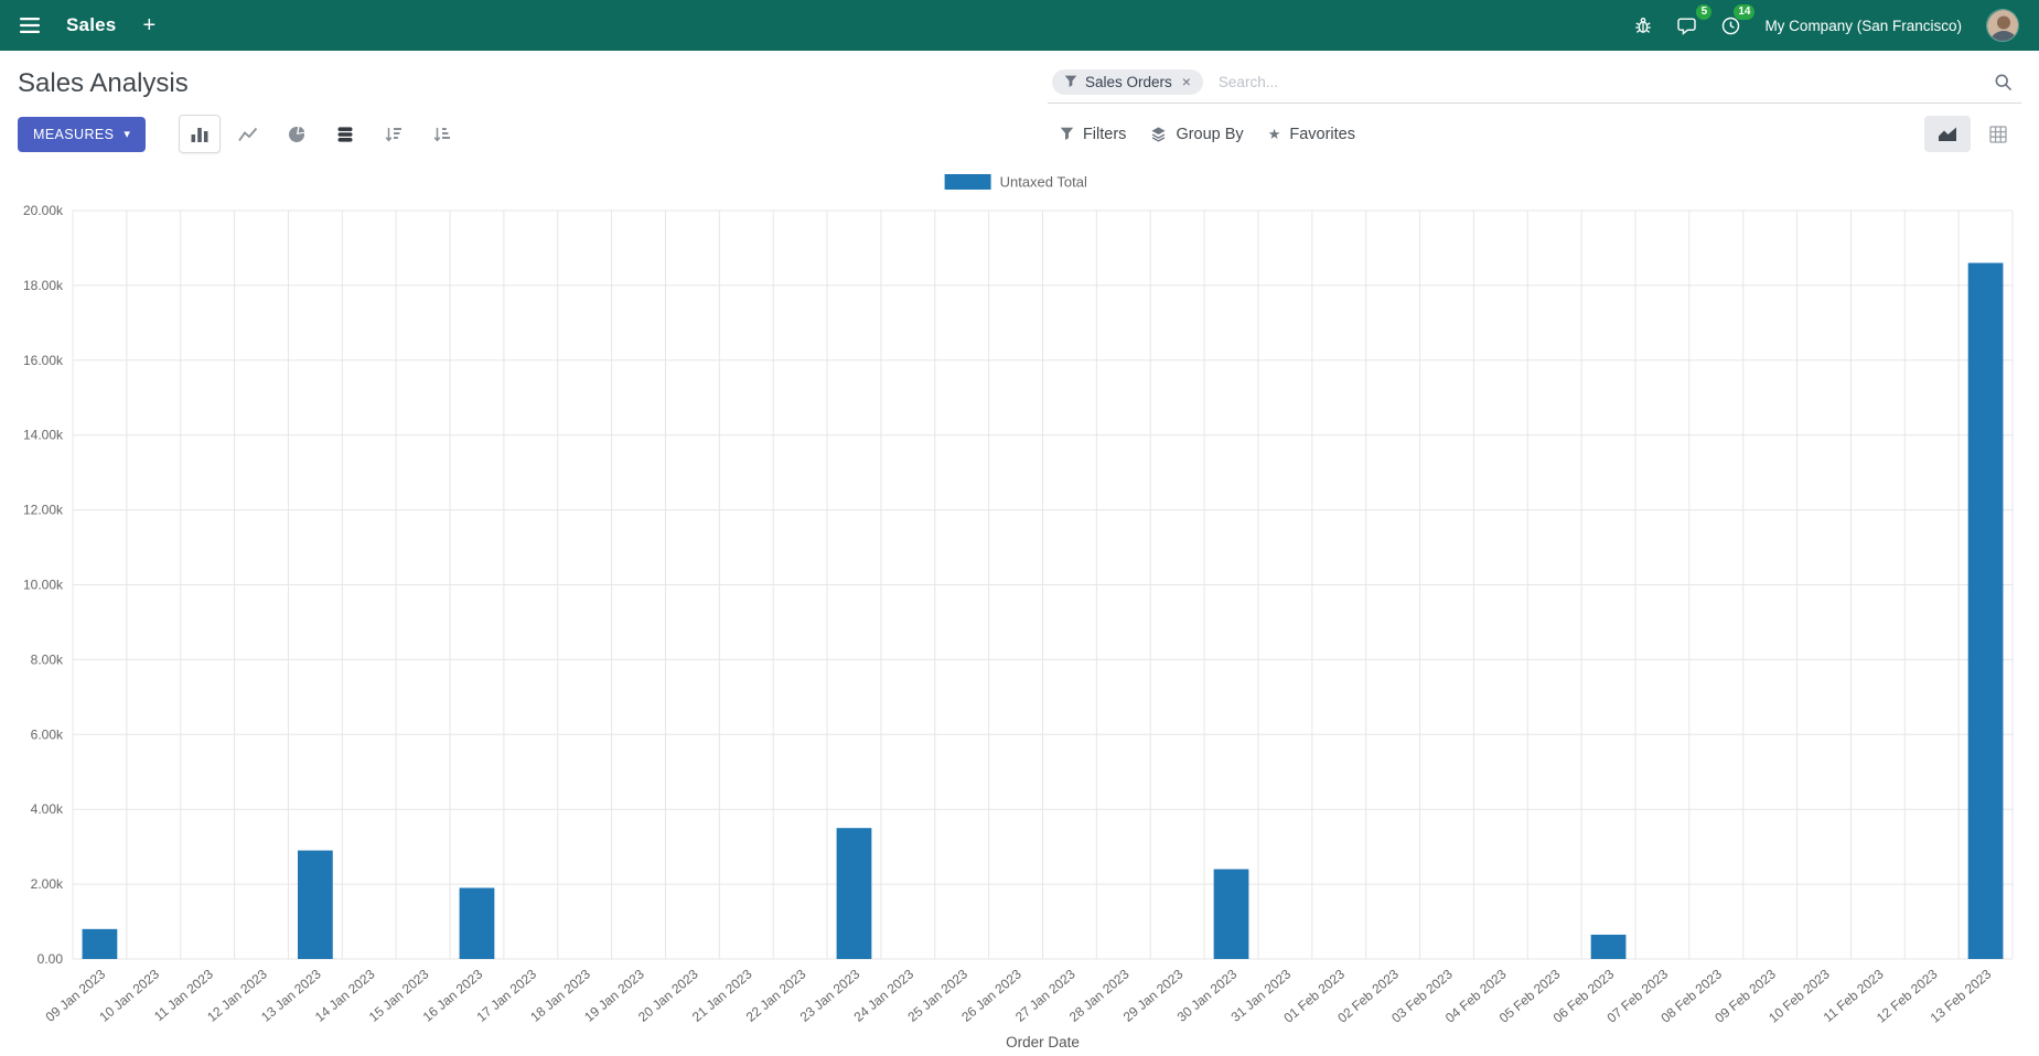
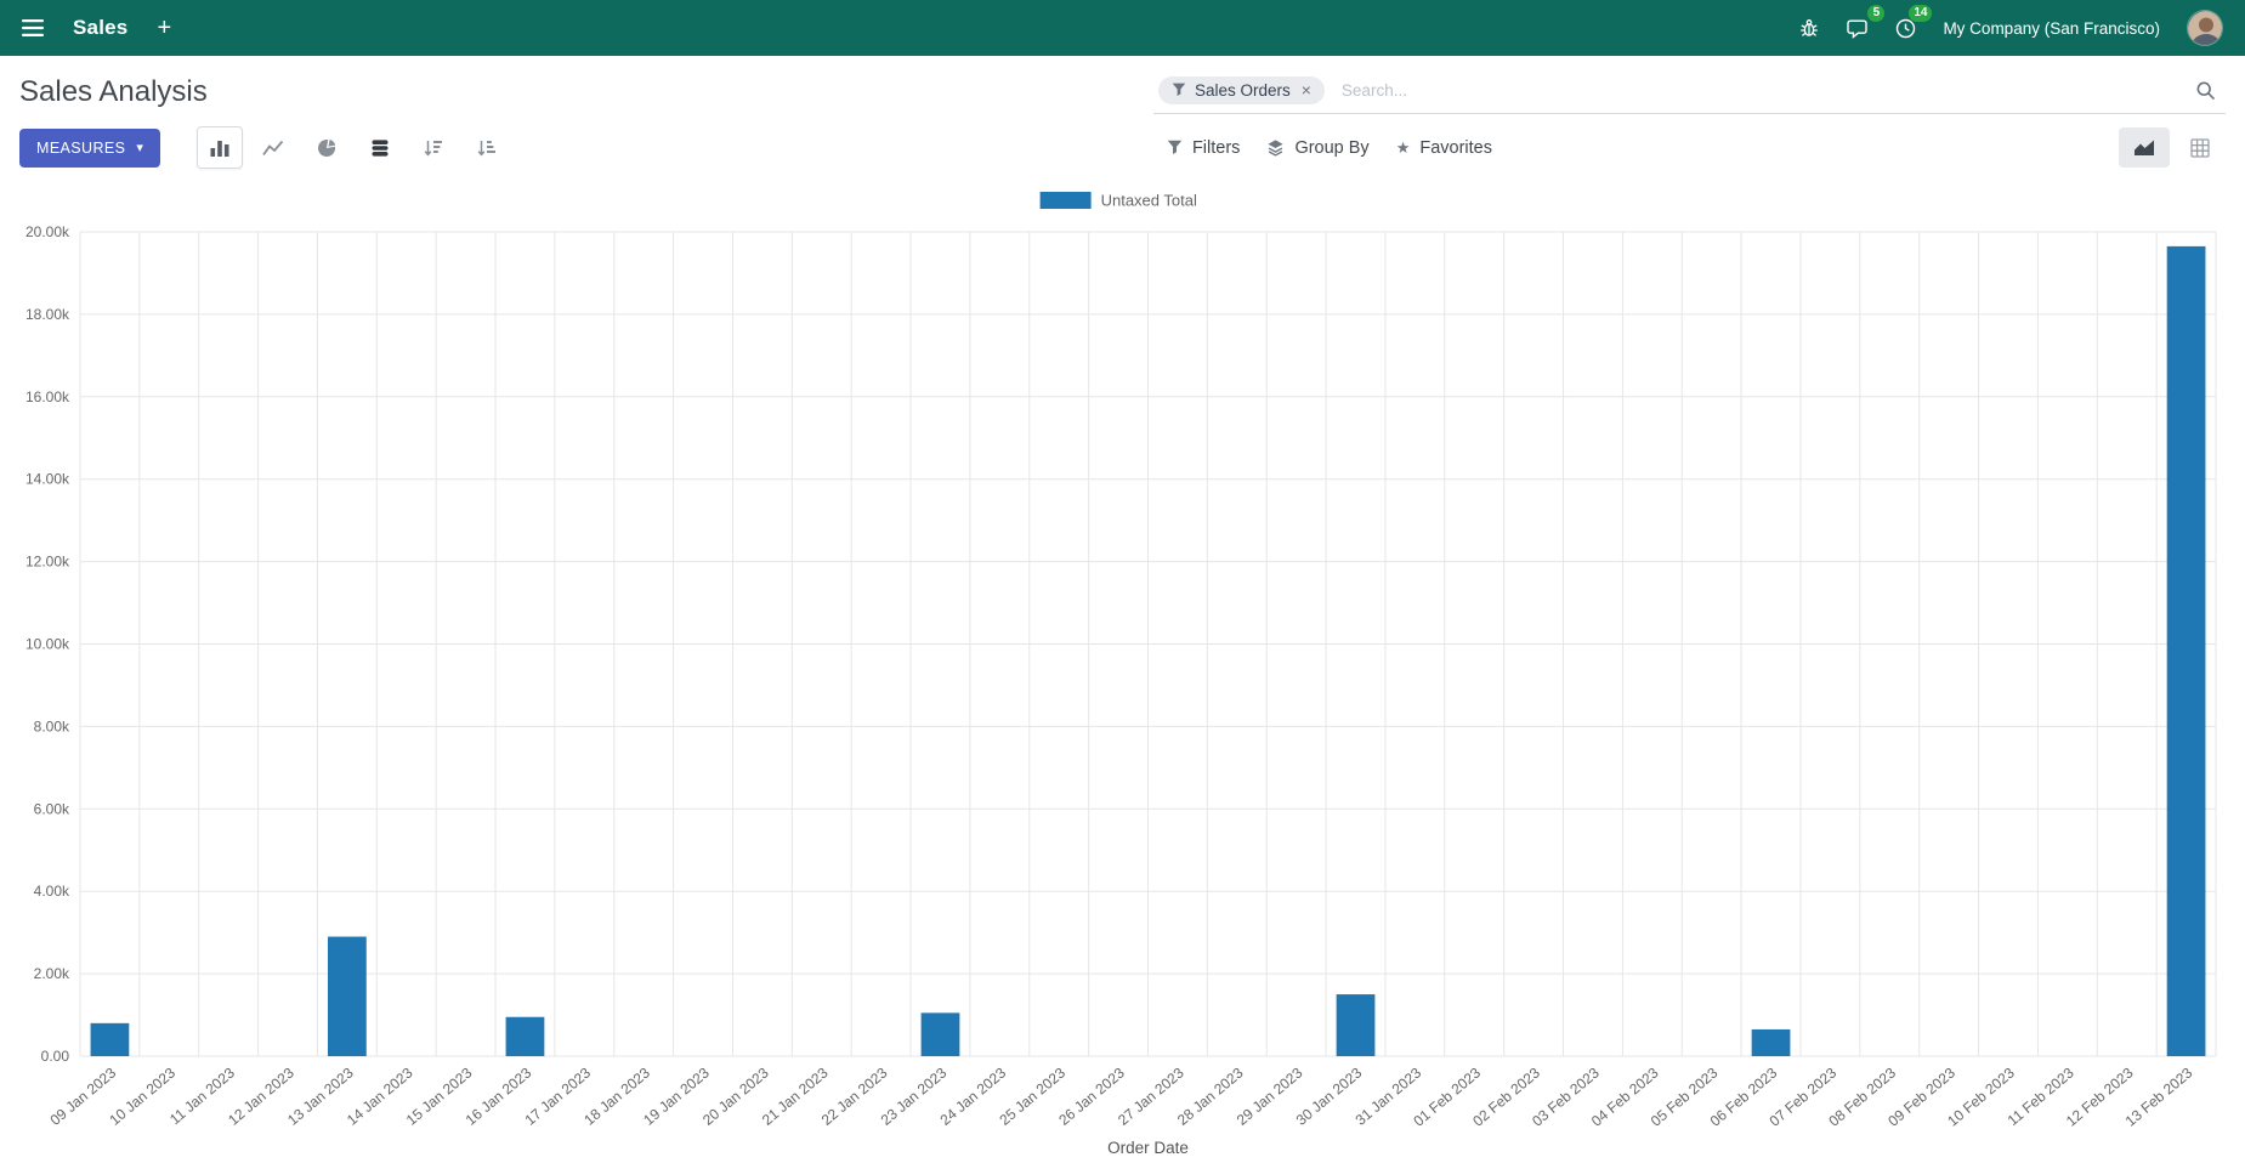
16 Jan 2023: 1.9k -> 1.0k
23 Jan 2023: 3.5k -> 1.0k
30 Jan 2023: 2.4k -> 1.5k
13 Feb 2023: 18.6k -> 19.6k
